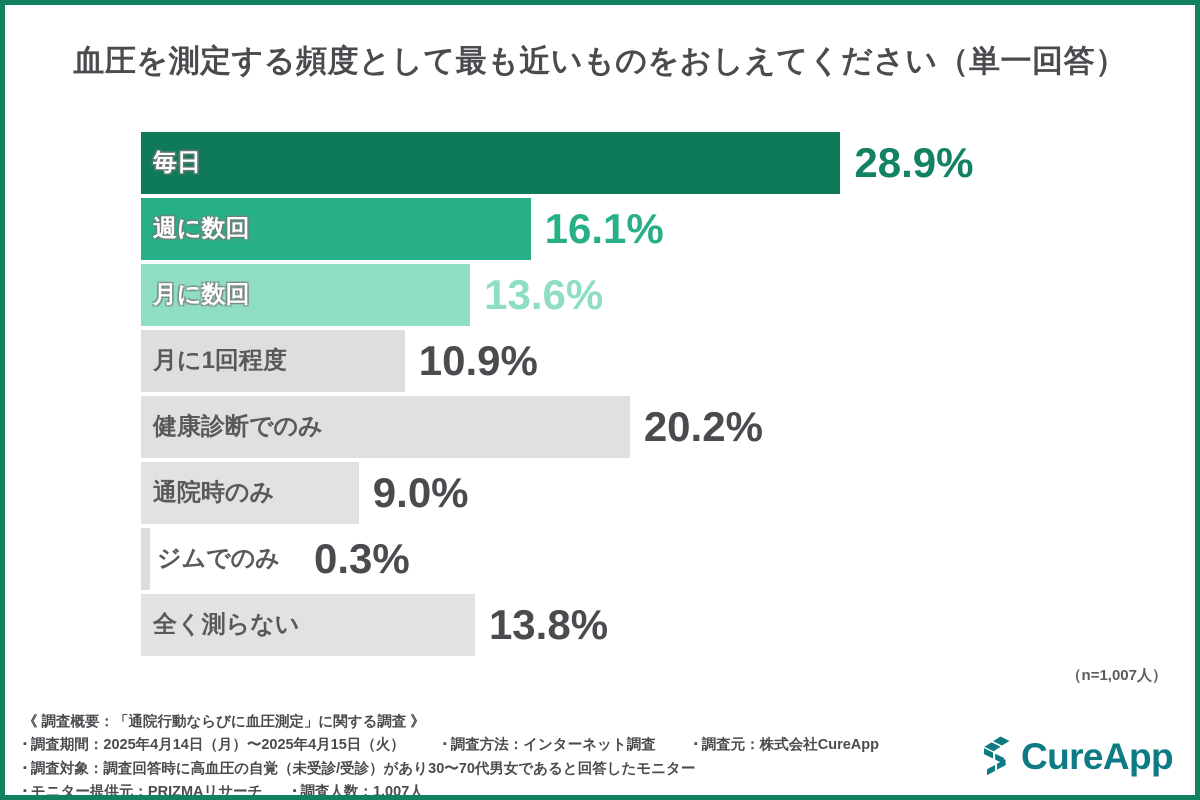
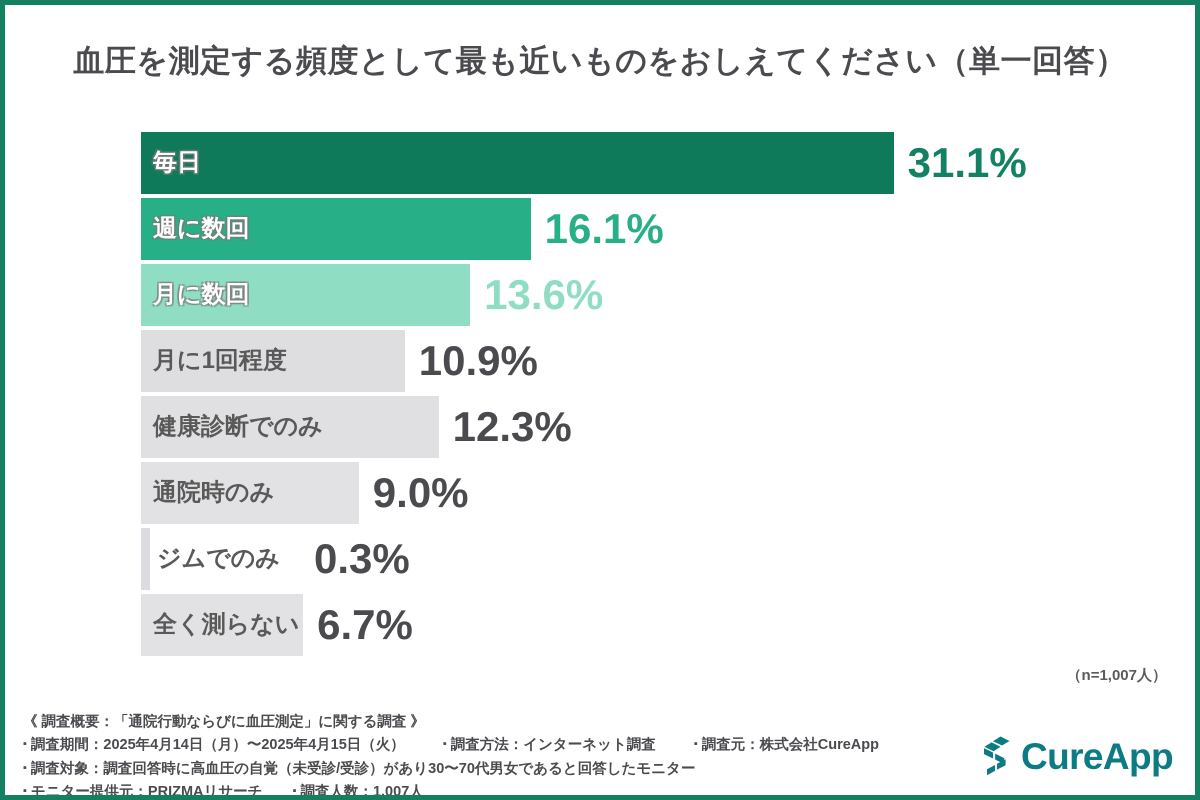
毎日: 28.9% -> 31.1%
健康診断でのみ: 20.2% -> 12.3%
全く測らない: 13.8% -> 6.7%
